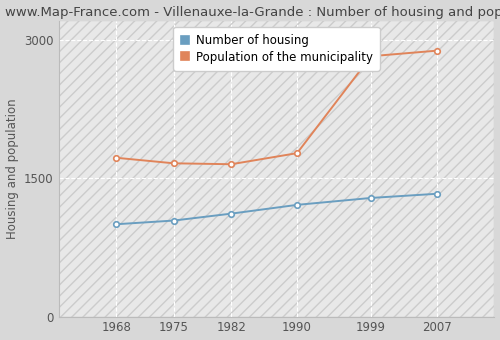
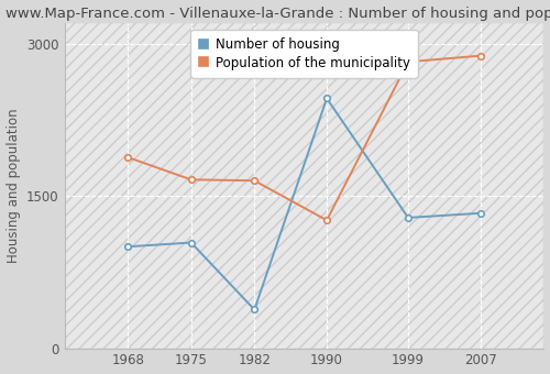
Population of the municipality/1968: 1720 -> 1880
Number of housing/1982: 1120 -> 380
Number of housing/1990: 1210 -> 2460
Population of the municipality/1990: 1770 -> 1260
